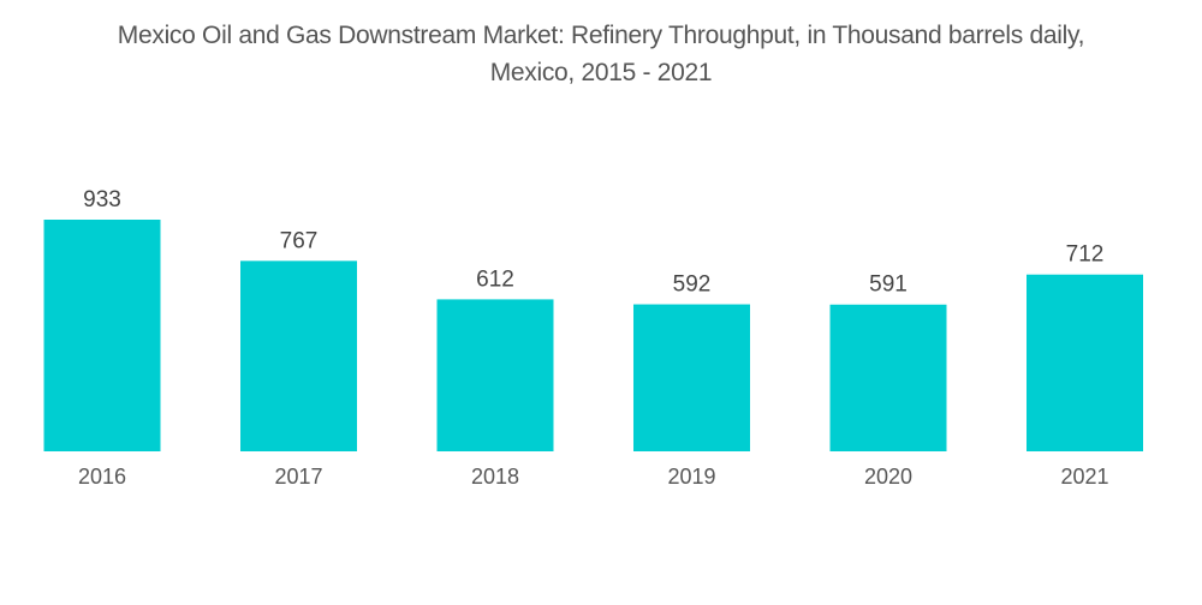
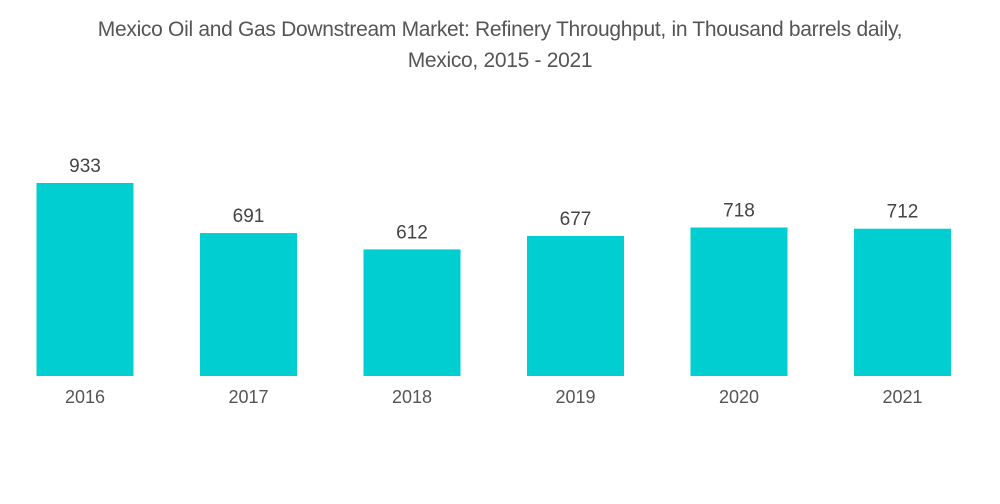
2017: 767 -> 691
2019: 592 -> 677
2020: 591 -> 718
